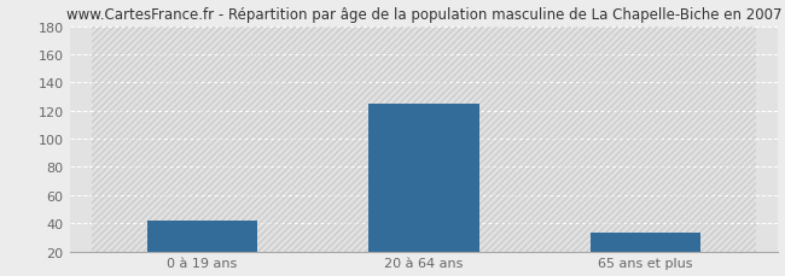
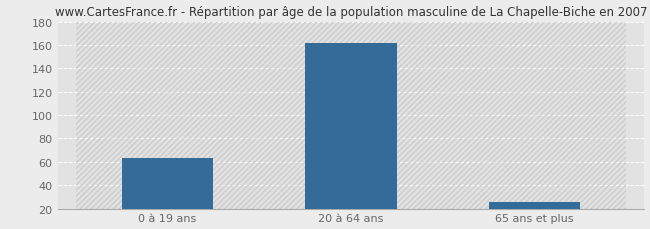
0 à 19 ans: 42 -> 63
20 à 64 ans: 125 -> 162
65 ans et plus: 33 -> 26
